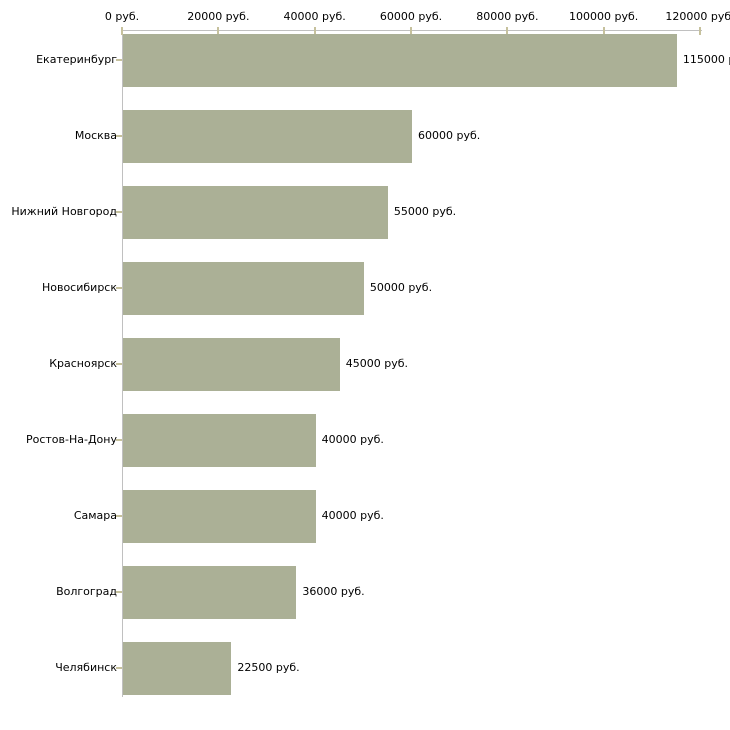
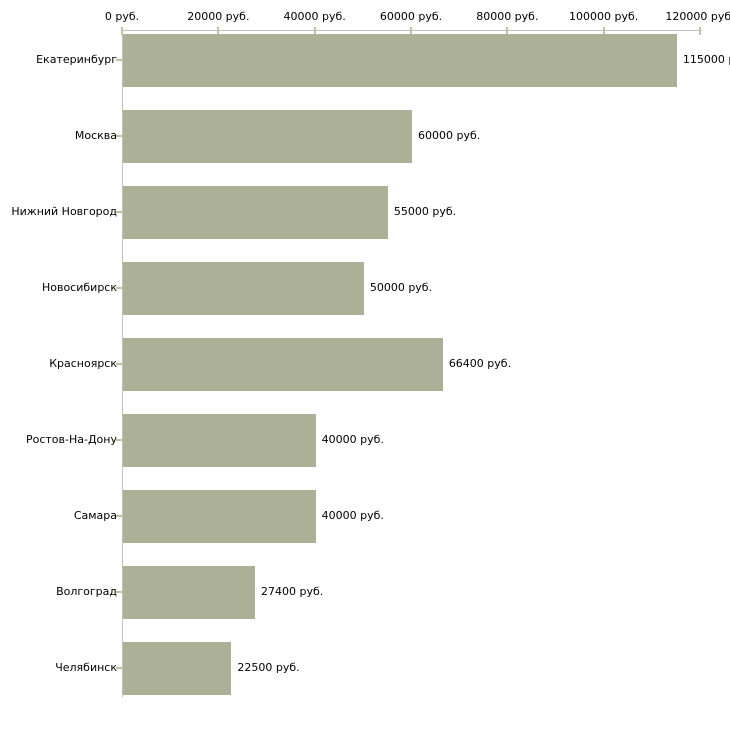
Красноярск: 45000 -> 66400
Волгоград: 36000 -> 27400
